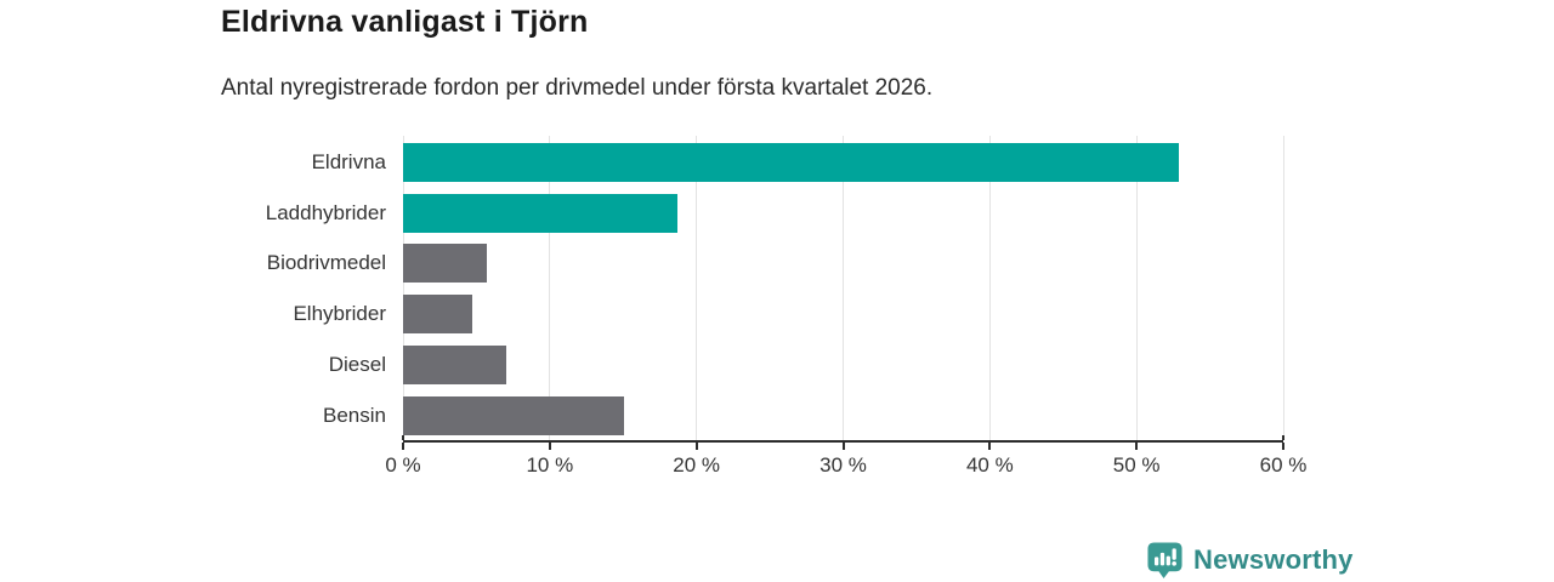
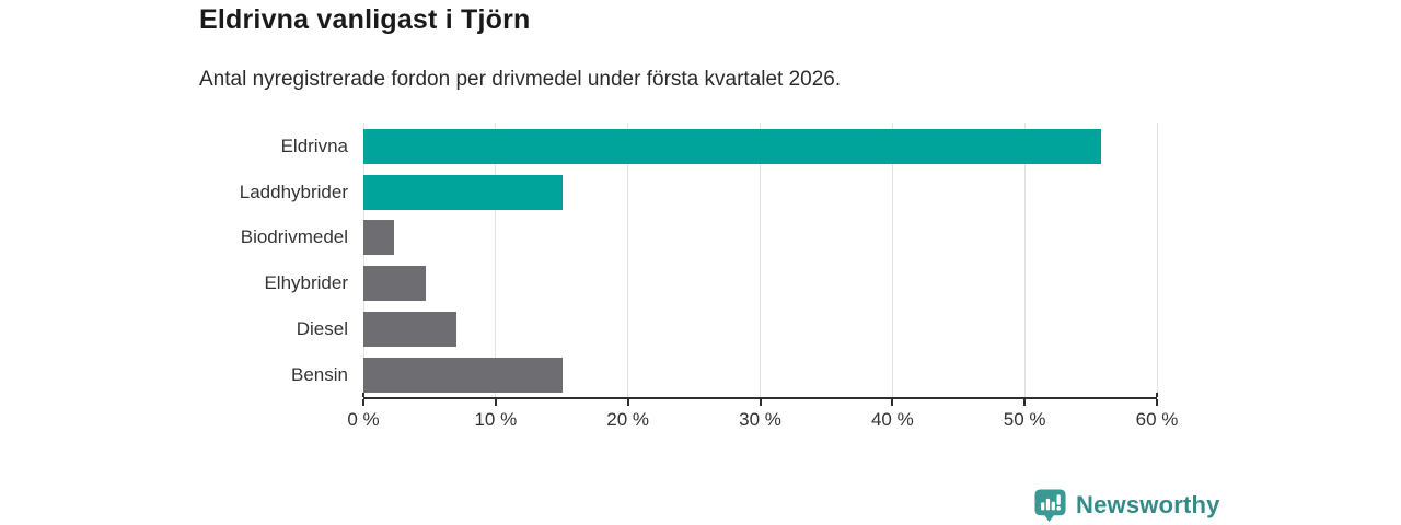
Eldrivna: 52.9% -> 55.8%
Laddhybrider: 18.7% -> 15.1%
Biodrivmedel: 5.7% -> 2.3%
